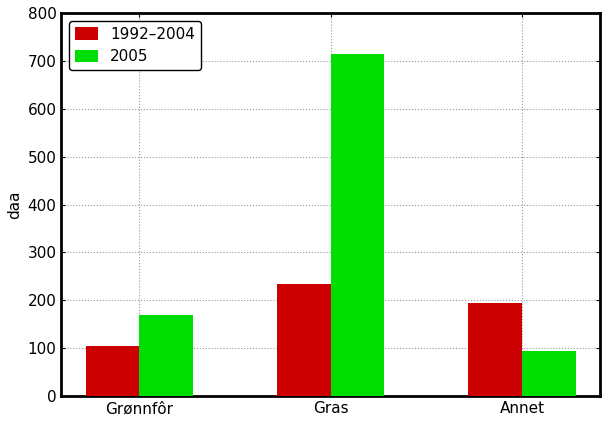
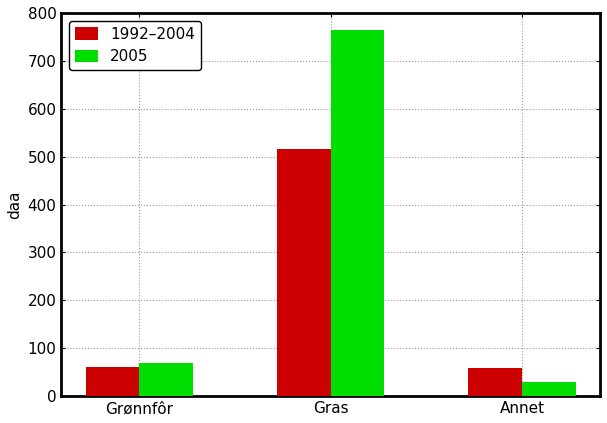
1992–2004/Grønnfôr: 105 -> 60
2005/Grønnfôr: 170 -> 70
1992–2004/Gras: 235 -> 517
2005/Gras: 715 -> 765
1992–2004/Annet: 195 -> 58
2005/Annet: 95 -> 30
